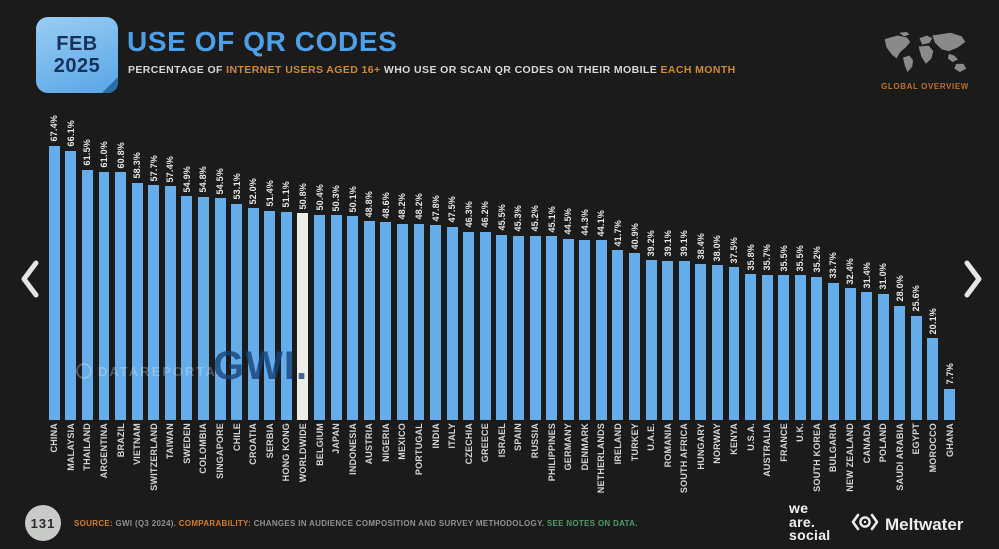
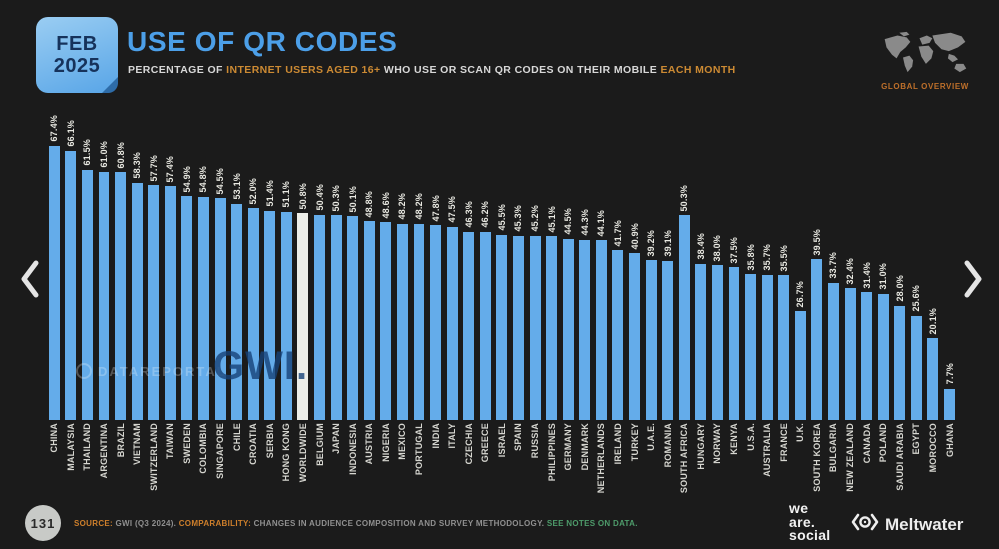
SOUTH AFRICA: 39.1% -> 50.3%
U.K.: 35.5% -> 26.7%
SOUTH KOREA: 35.2% -> 39.5%
